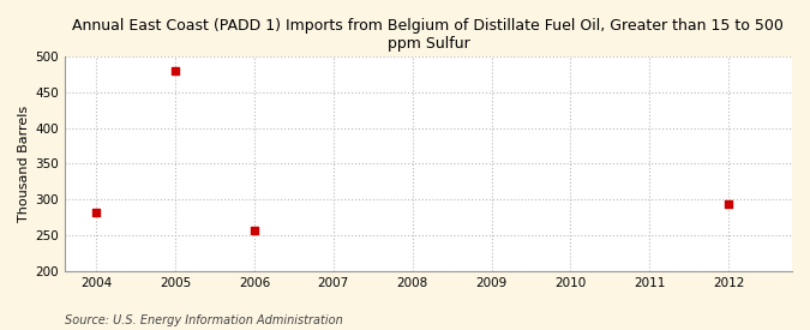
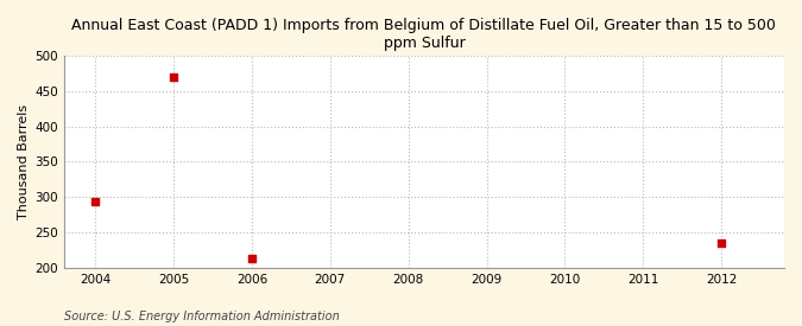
2004: 282 -> 293
2005: 480 -> 470
2006: 256 -> 214
2012: 294 -> 235
